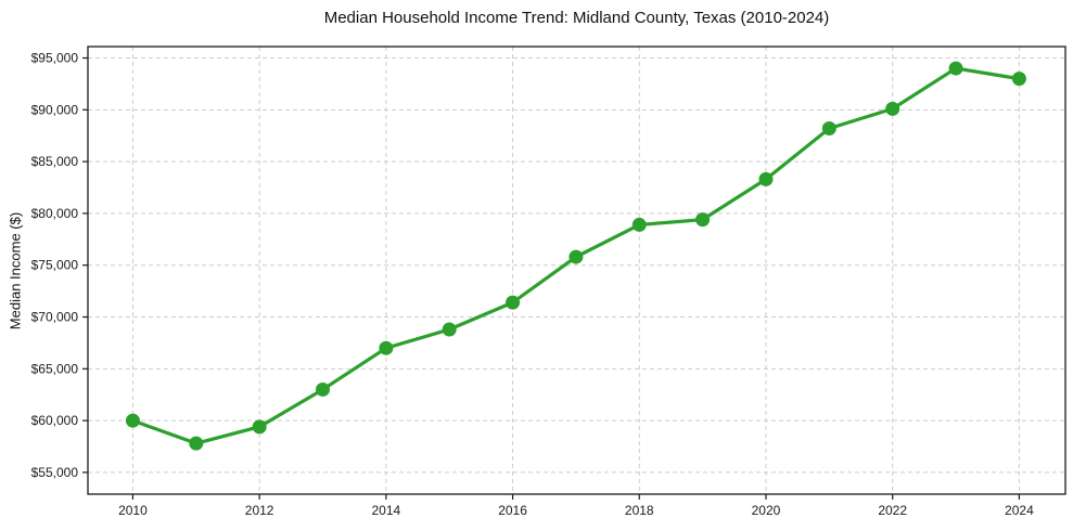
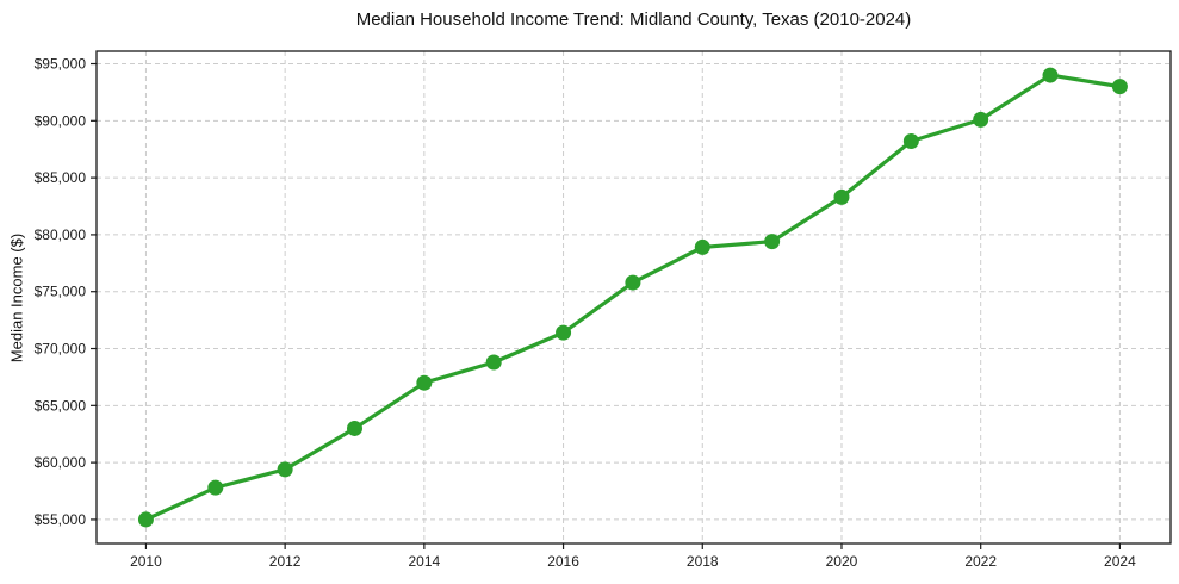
2010: $60000 -> $55000
